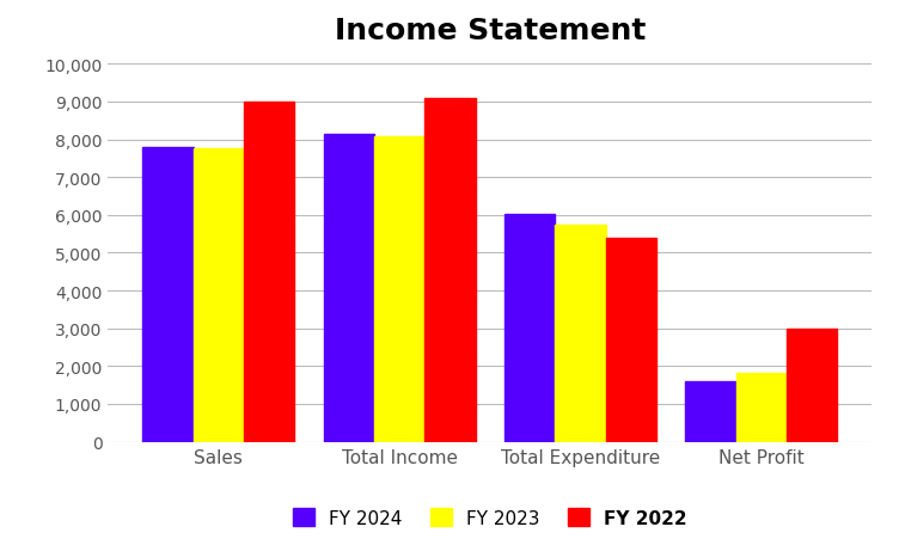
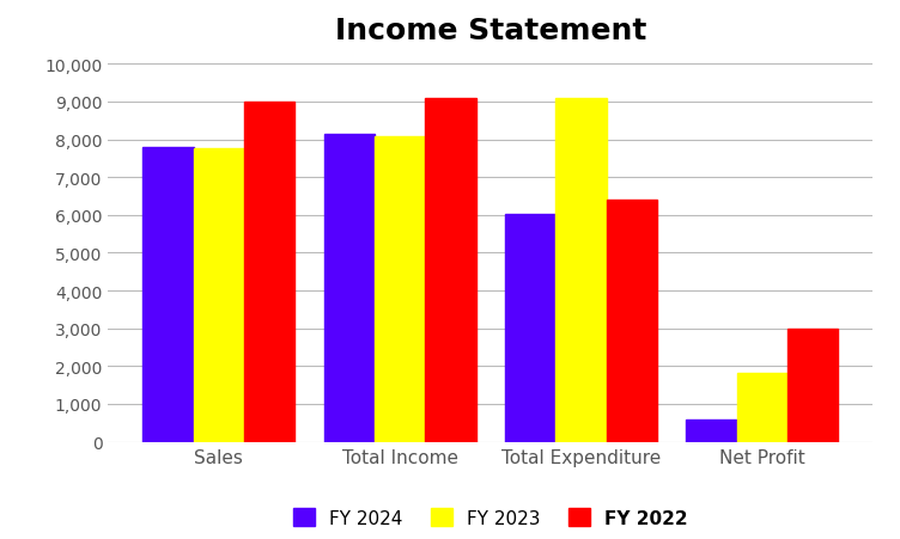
FY 2023/Total Expenditure: 5,750 -> 9,100
FY 2022/Total Expenditure: 5,380 -> 6,400
FY 2024/Net Profit: 1,600 -> 600
